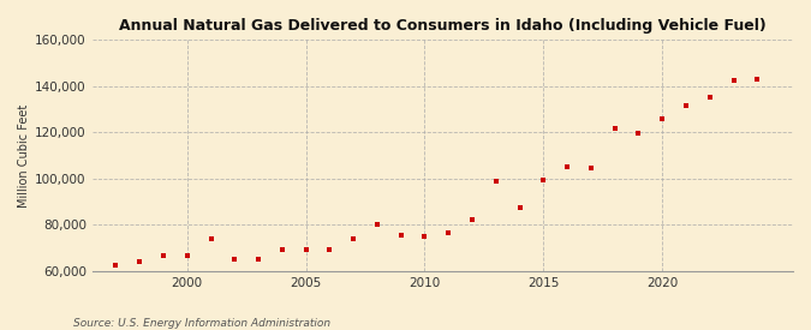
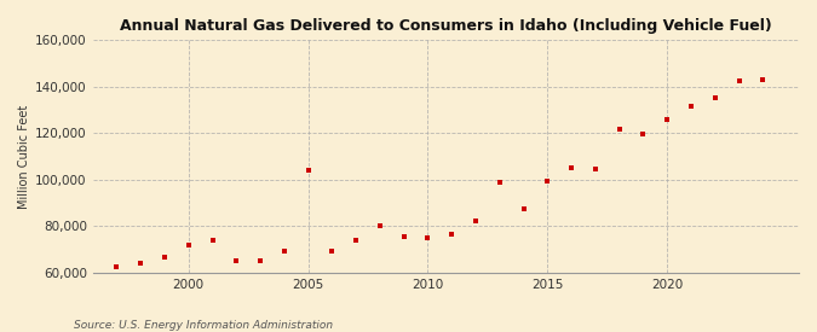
2000: 66,000 -> 72,000
2005: 70,000 -> 104,000
